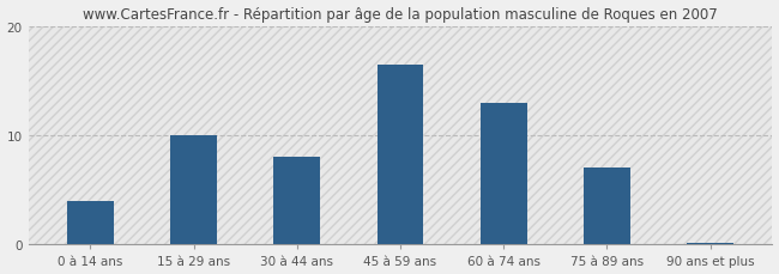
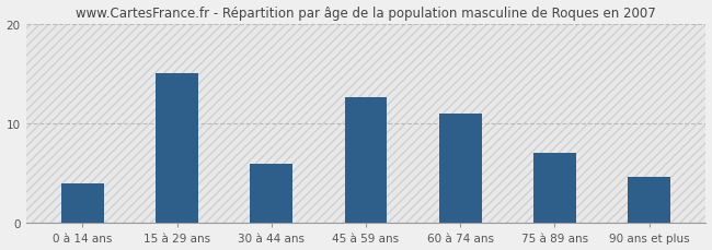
15 à 29 ans: 10.0 -> 15.0
30 à 44 ans: 8.0 -> 6.0
45 à 59 ans: 16.5 -> 12.6
60 à 74 ans: 13.0 -> 11.0
90 ans et plus: 0.2 -> 4.6
